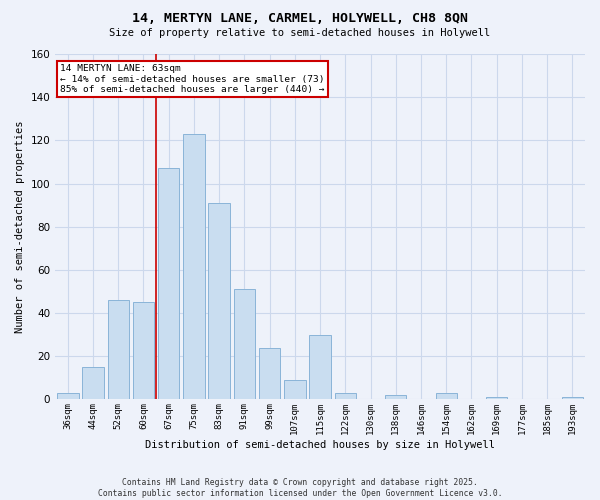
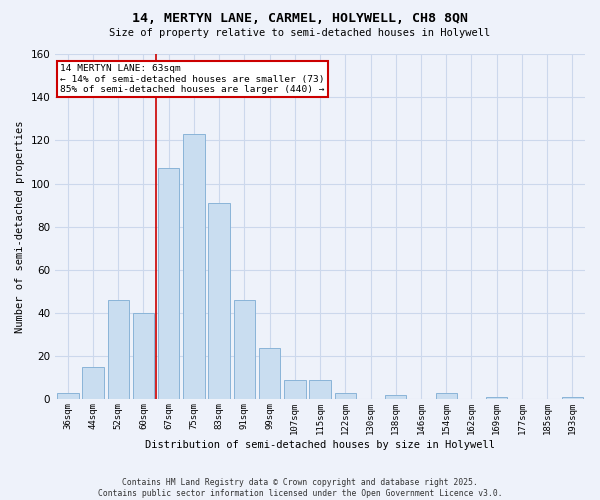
60sqm: 45 -> 40
91sqm: 51 -> 46
115sqm: 30 -> 9
